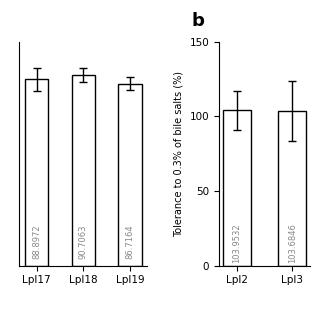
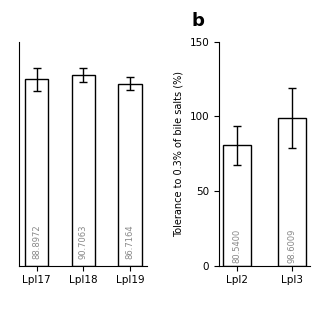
Lpl2: 103.9532 -> 80.5400
Lpl3: 103.6846 -> 98.6009
